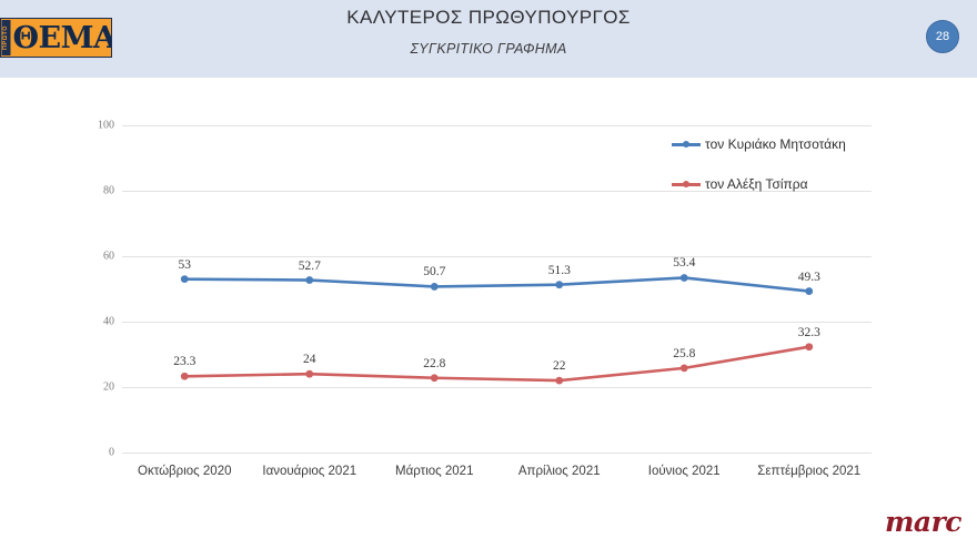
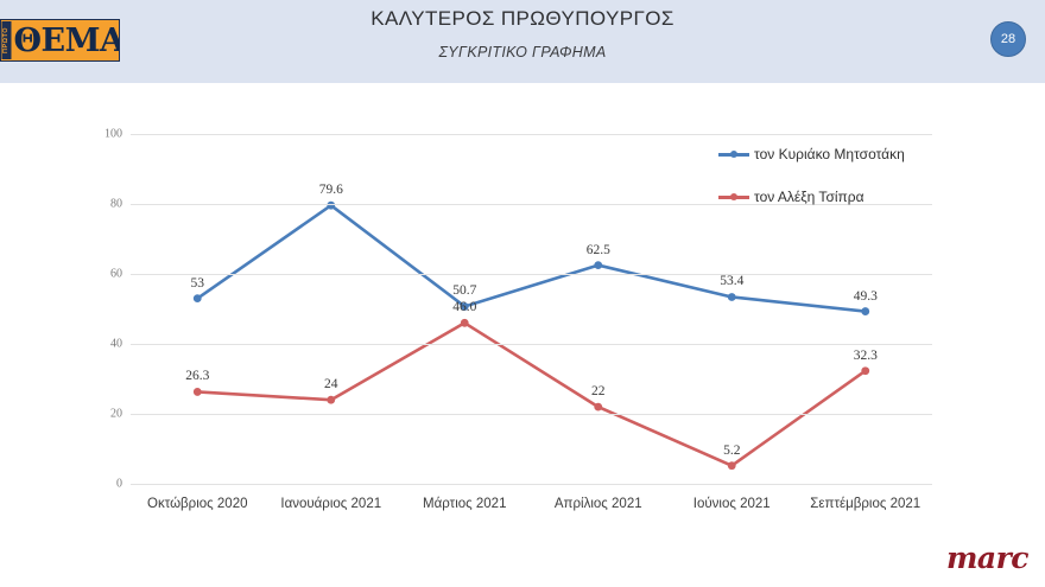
τον Αλέξη Τσίπρα/Οκτώβριος 2020: 23.3 -> 26.3
τον Κυριάκο Μητσοτάκη/Ιανουάριος 2021: 52.7 -> 79.6
τον Αλέξη Τσίπρα/Μάρτιος 2021: 22.8 -> 46.0
τον Κυριάκο Μητσοτάκη/Απρίλιος 2021: 51.3 -> 62.5
τον Αλέξη Τσίπρα/Ιούνιος 2021: 25.8 -> 5.2
